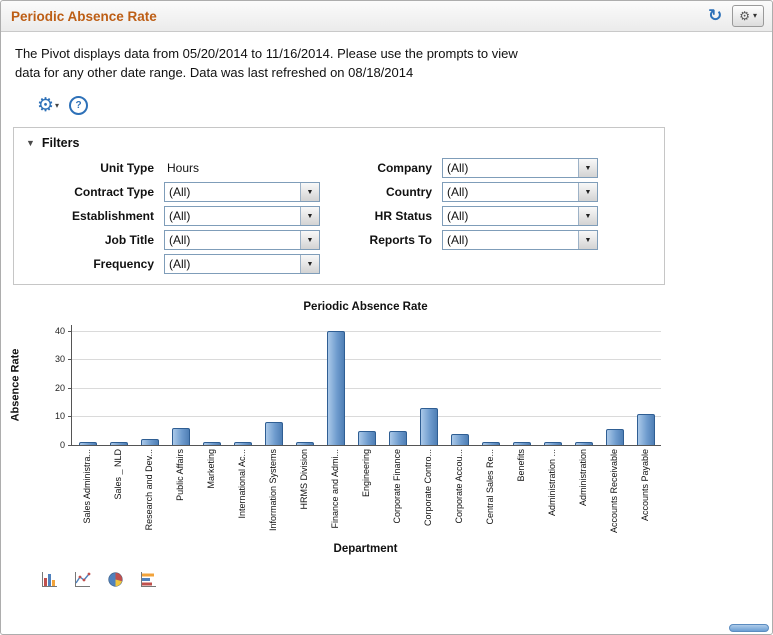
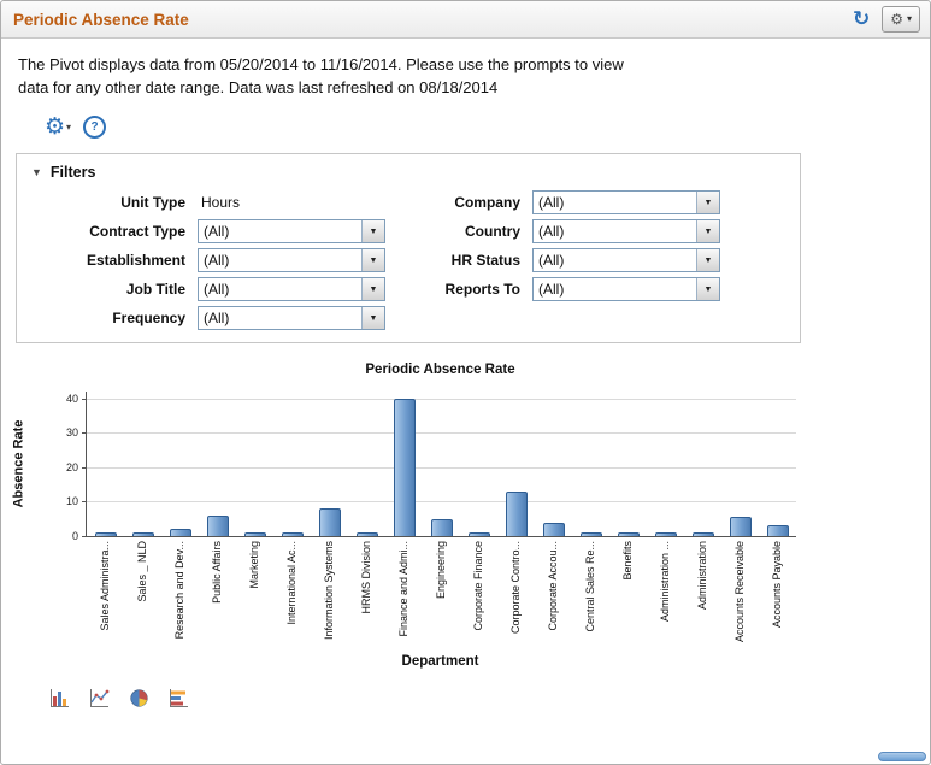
Corporate Finance: 5 -> 1
Accounts Payable: 11 -> 3
